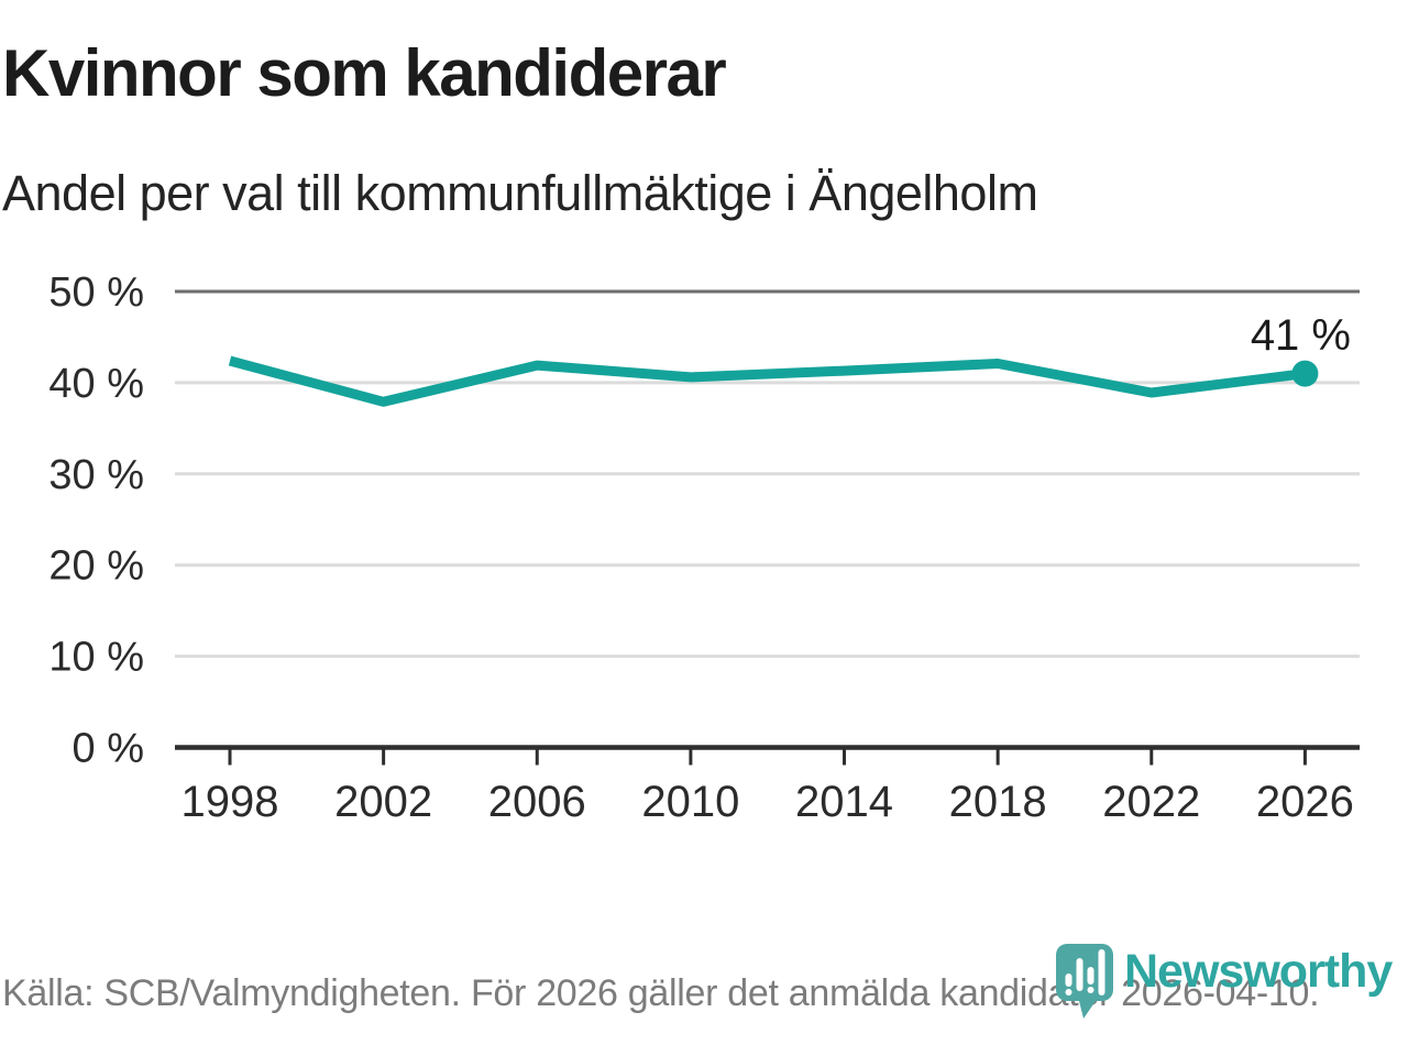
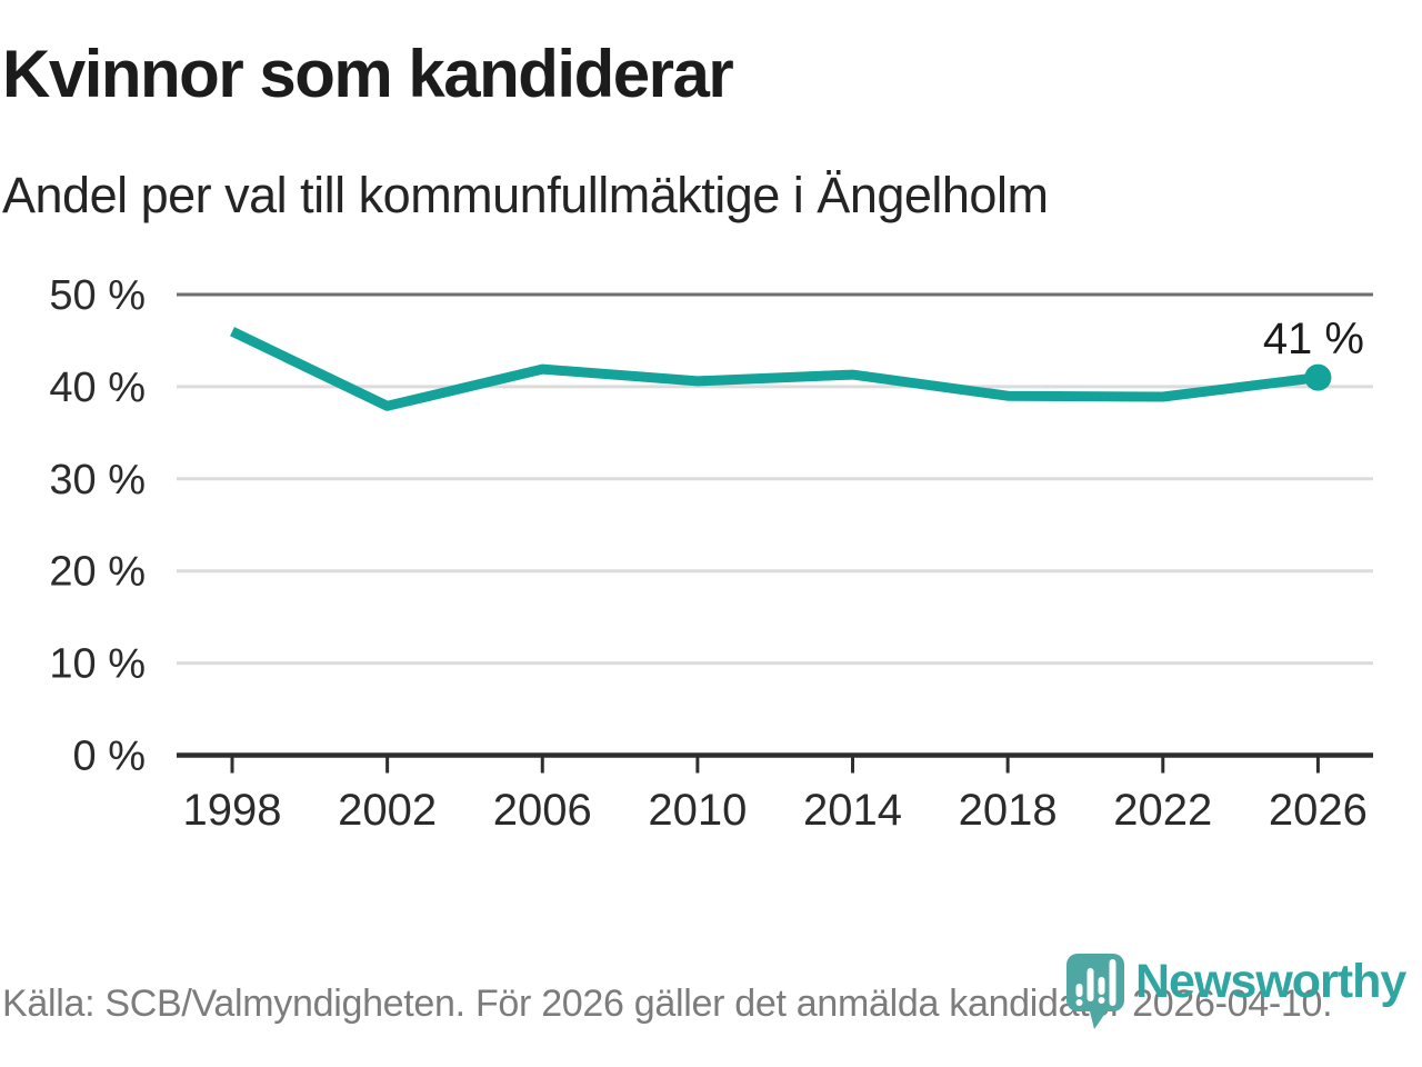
1998: 42% -> 46%
2018: 42% -> 39%
